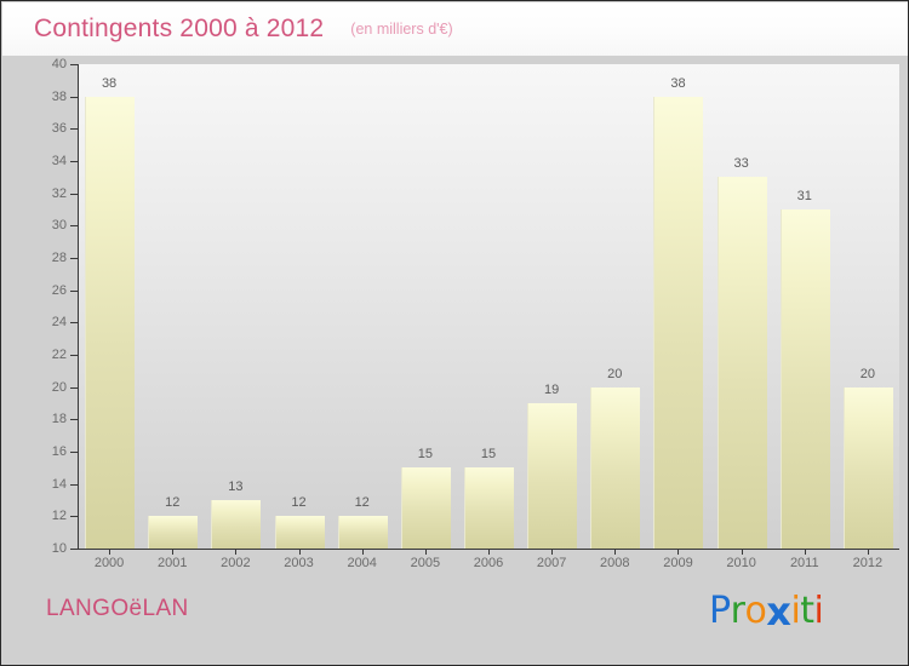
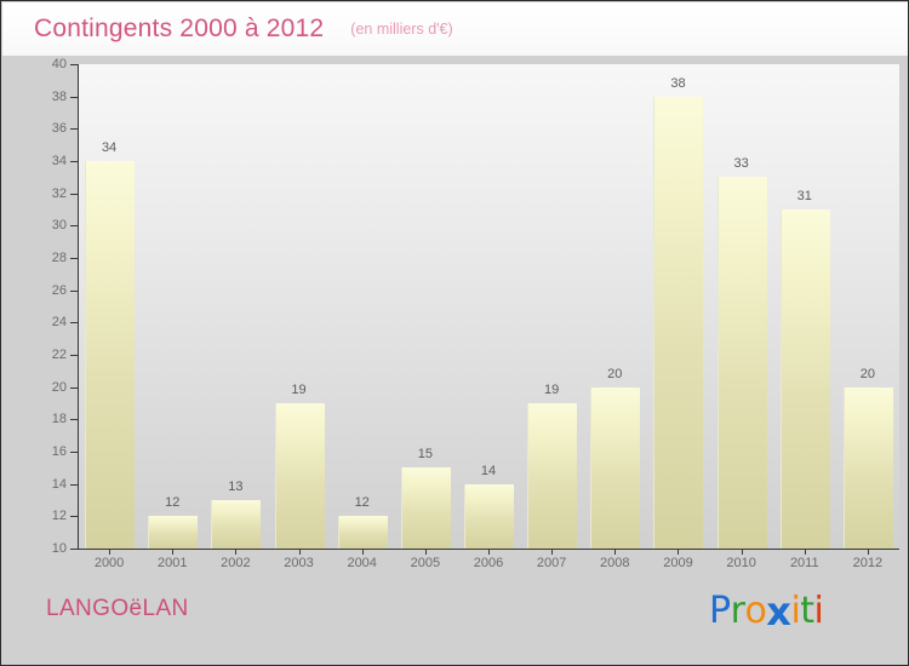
2000: 38 -> 34
2003: 12 -> 19
2006: 15 -> 14
